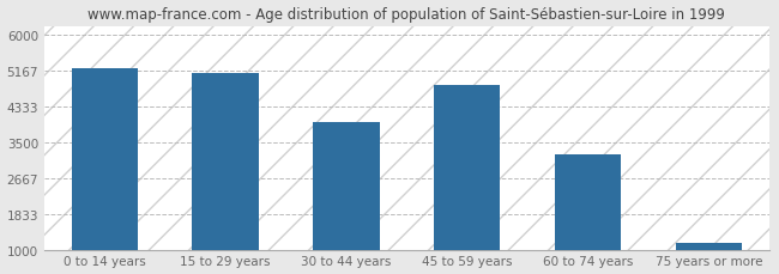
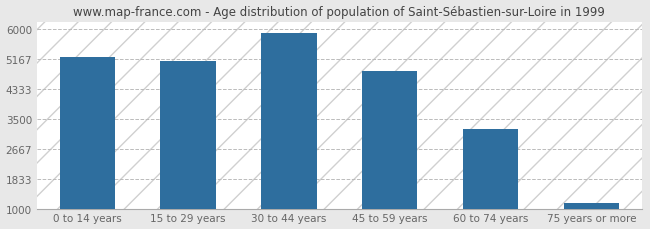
30 to 44 years: 3950 -> 5870
